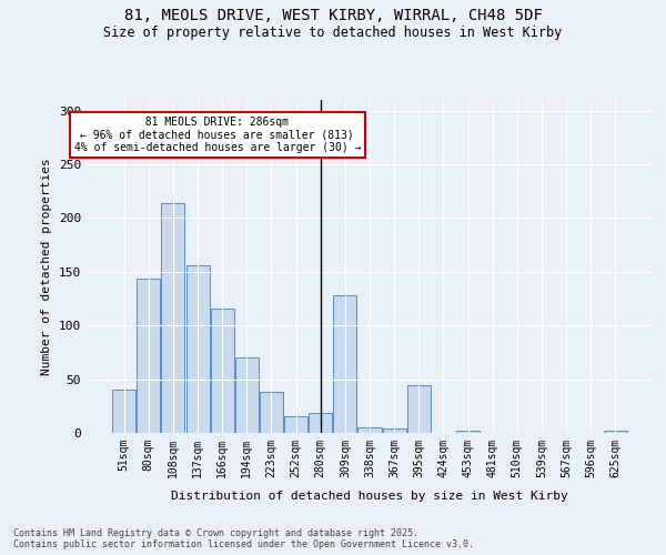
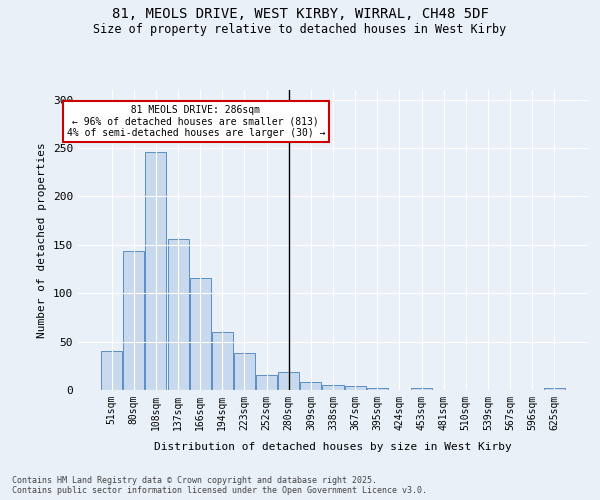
108sqm: 214 -> 246
194sqm: 70 -> 60
309sqm: 128 -> 8
395sqm: 44 -> 2
